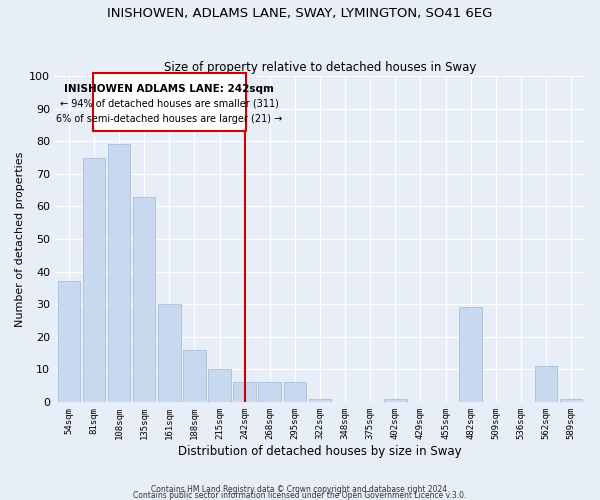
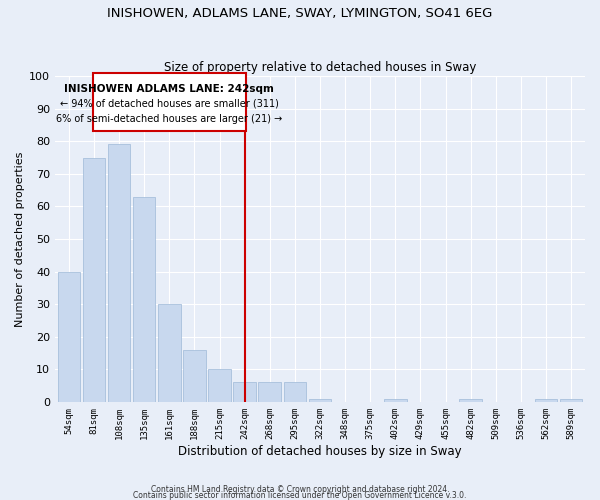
54sqm: 37 -> 40
482sqm: 29 -> 1
562sqm: 11 -> 1
